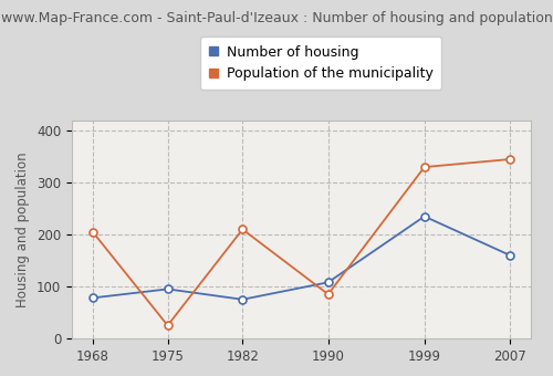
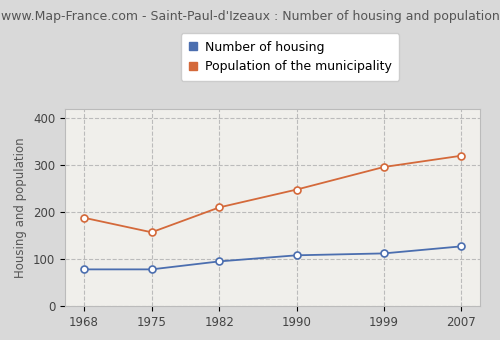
Population of the municipality/1968: 205 -> 188
Number of housing/1975: 95 -> 78
Population of the municipality/1975: 25 -> 157
Number of housing/1982: 75 -> 95
Population of the municipality/1990: 85 -> 248
Number of housing/1999: 235 -> 112
Population of the municipality/1999: 330 -> 296
Number of housing/2007: 160 -> 127
Population of the municipality/2007: 345 -> 320
